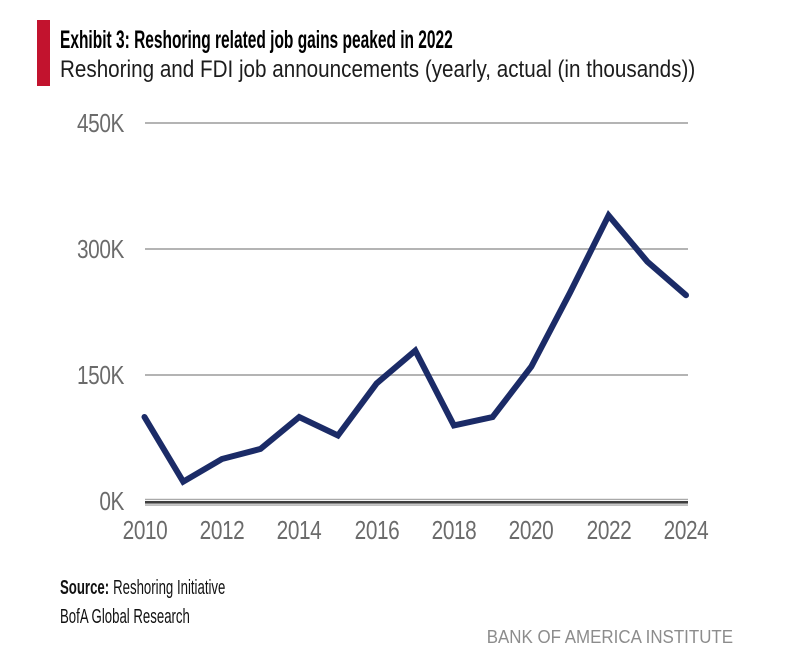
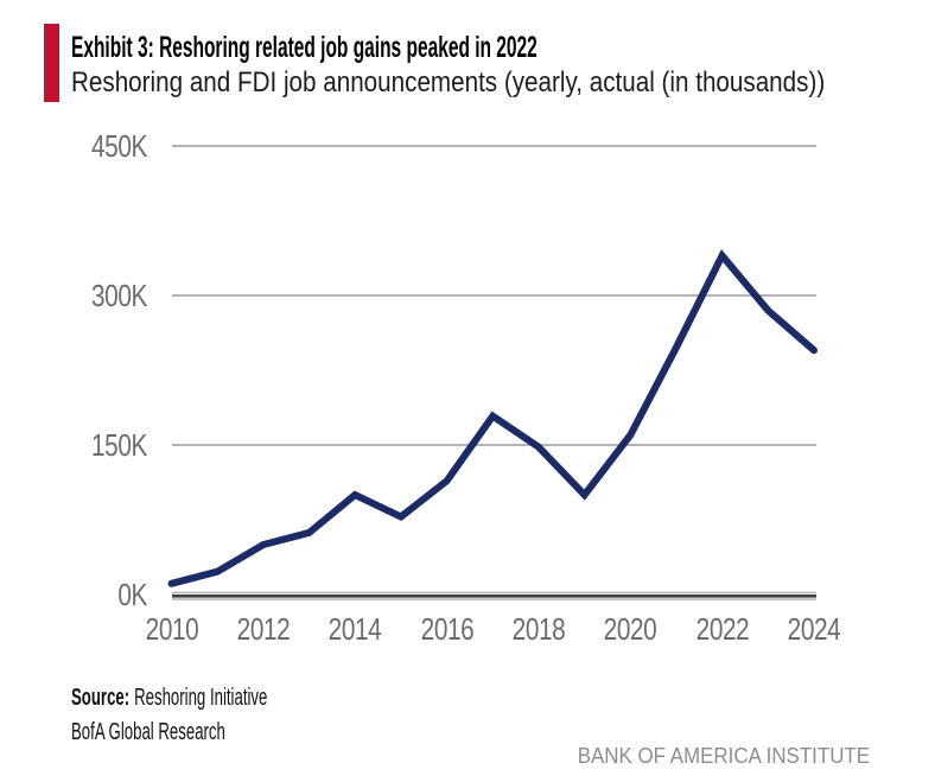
2010: 100K -> 10K
2016: 140K -> 110K
2018: 90K -> 150K
